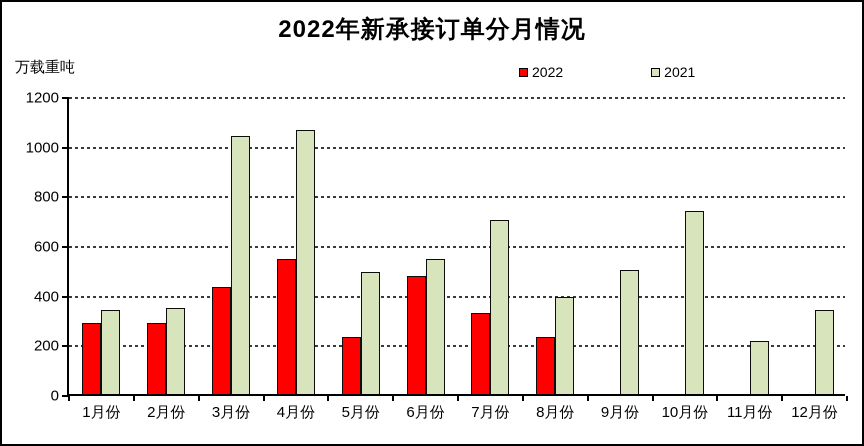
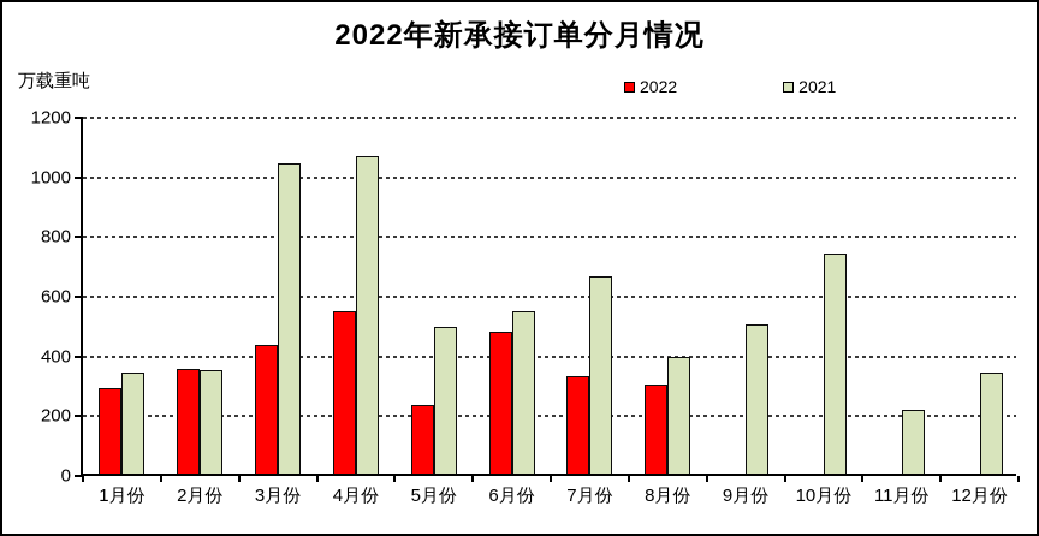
2022/2月份: 280 -> 350
2021/7月份: 700 -> 660
2022/8月份: 230 -> 300
